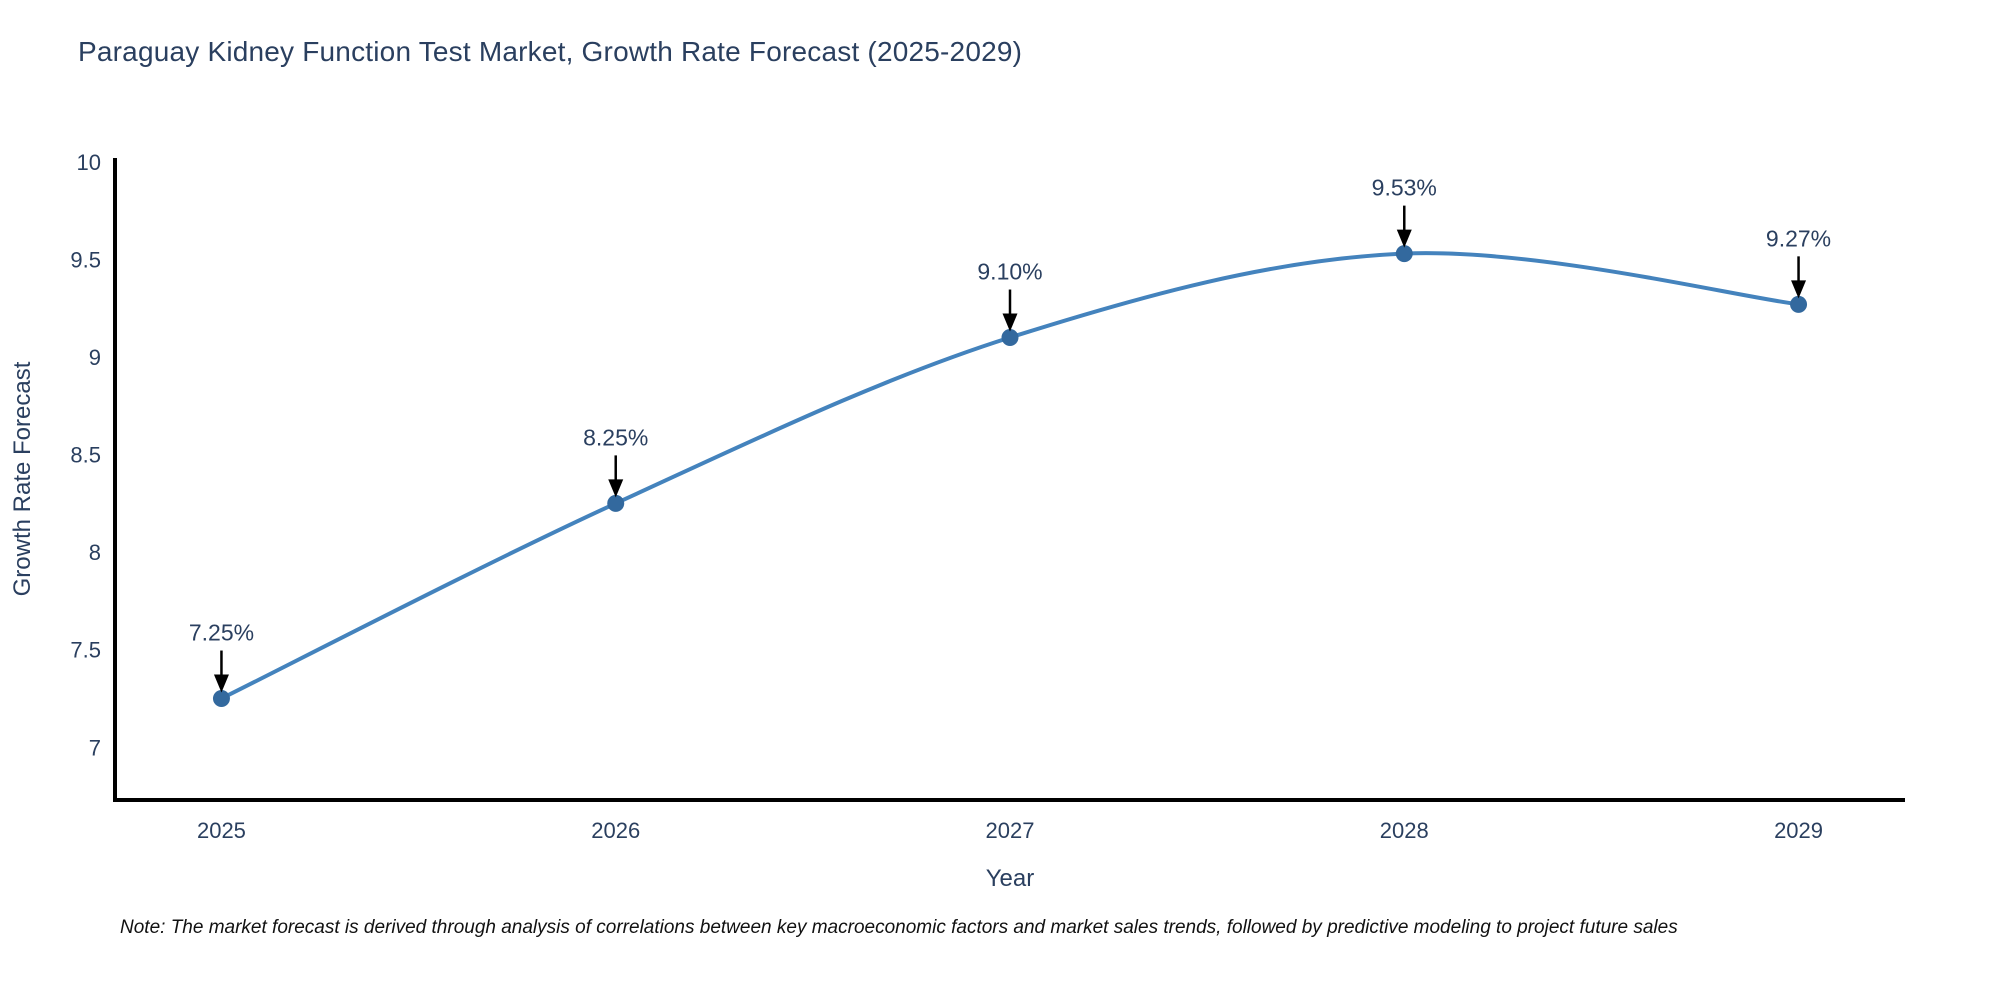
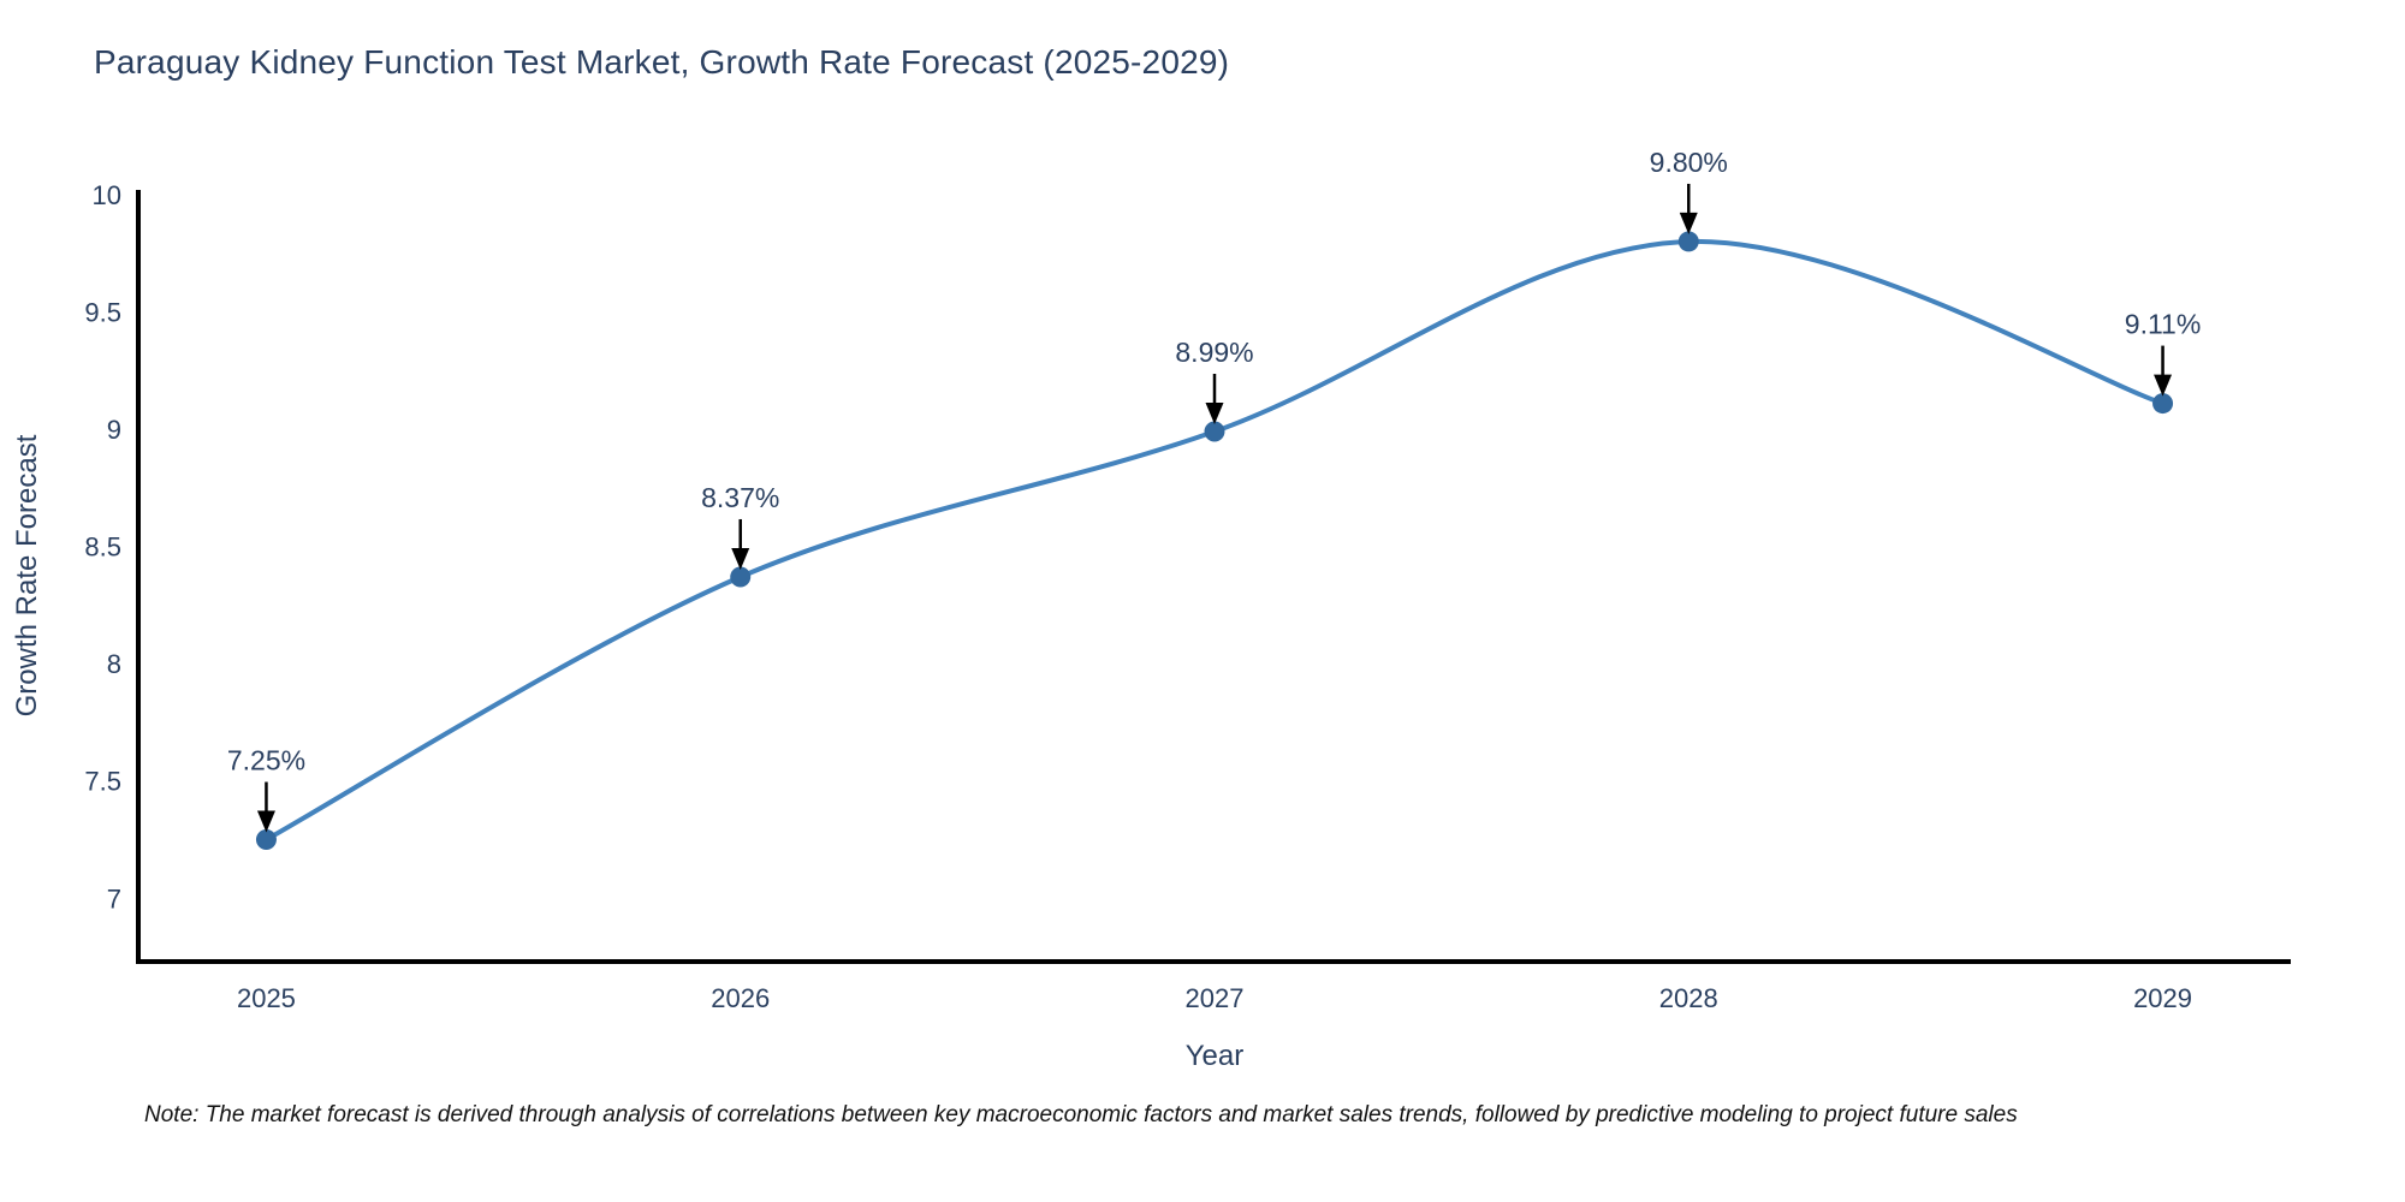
2026: 8.25% -> 8.37%
2027: 9.10% -> 8.99%
2028: 9.53% -> 9.80%
2029: 9.27% -> 9.11%
